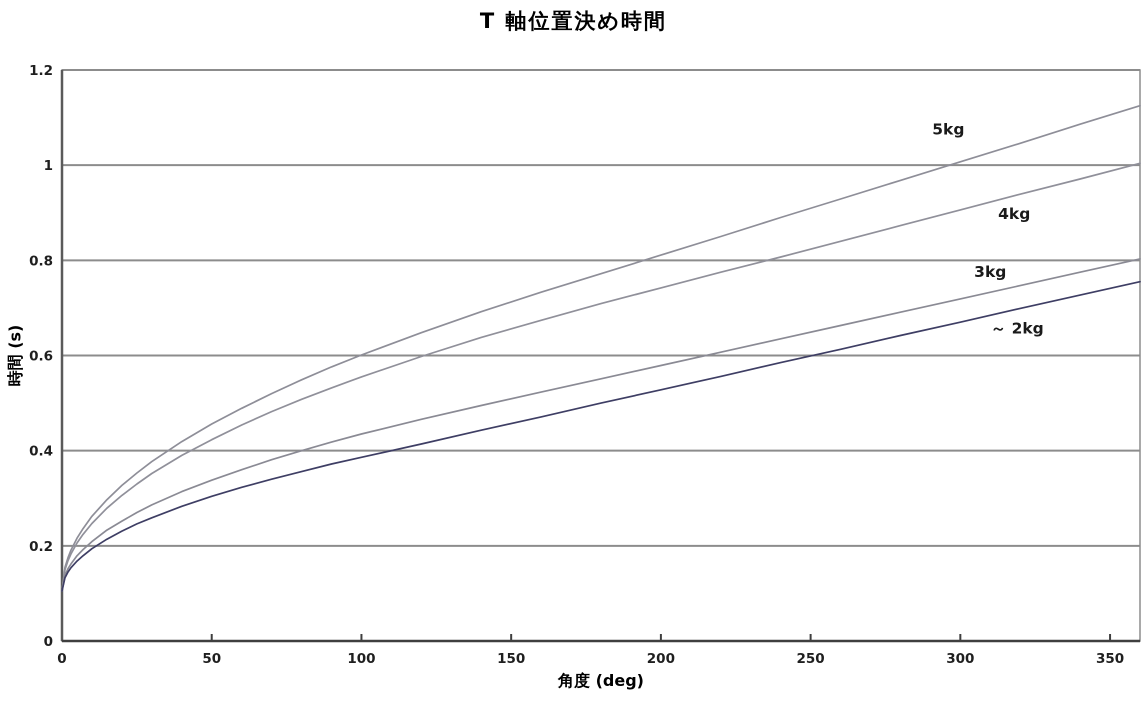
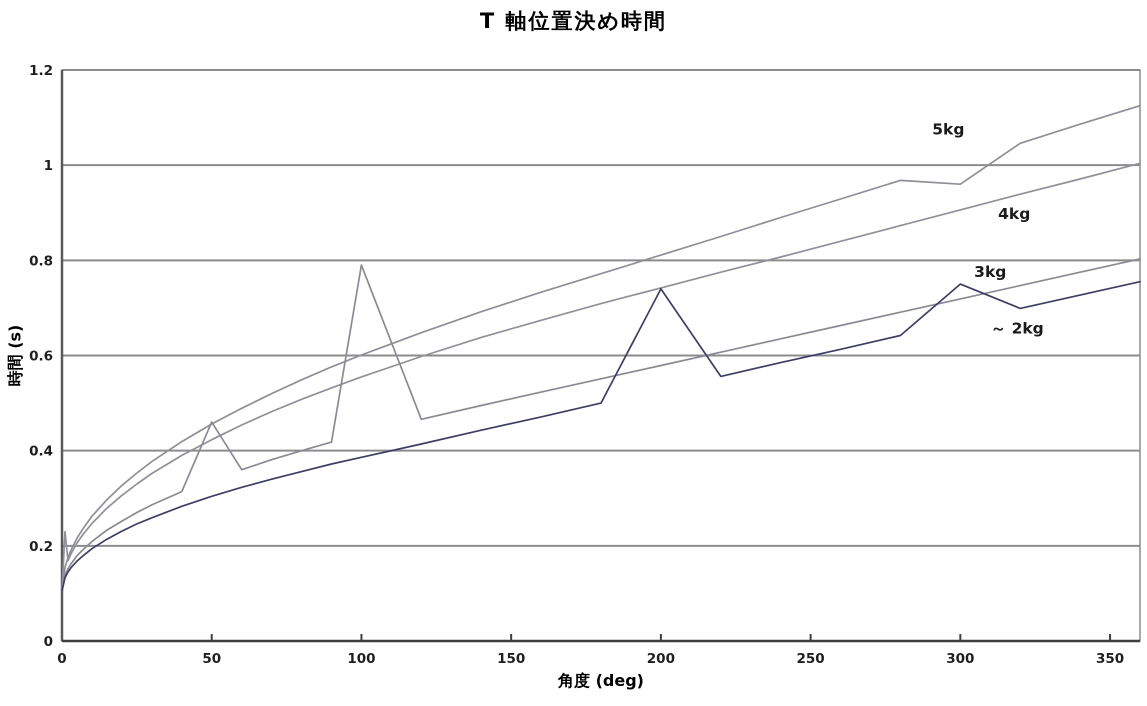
4kg/1: 0.15 -> 0.23
3kg/50: 0.34 -> 0.46
3kg/100: 0.43 -> 0.79
～ 2kg/200: 0.53 -> 0.74
5kg/300: 1.01 -> 0.96
～ 2kg/300: 0.67 -> 0.75
